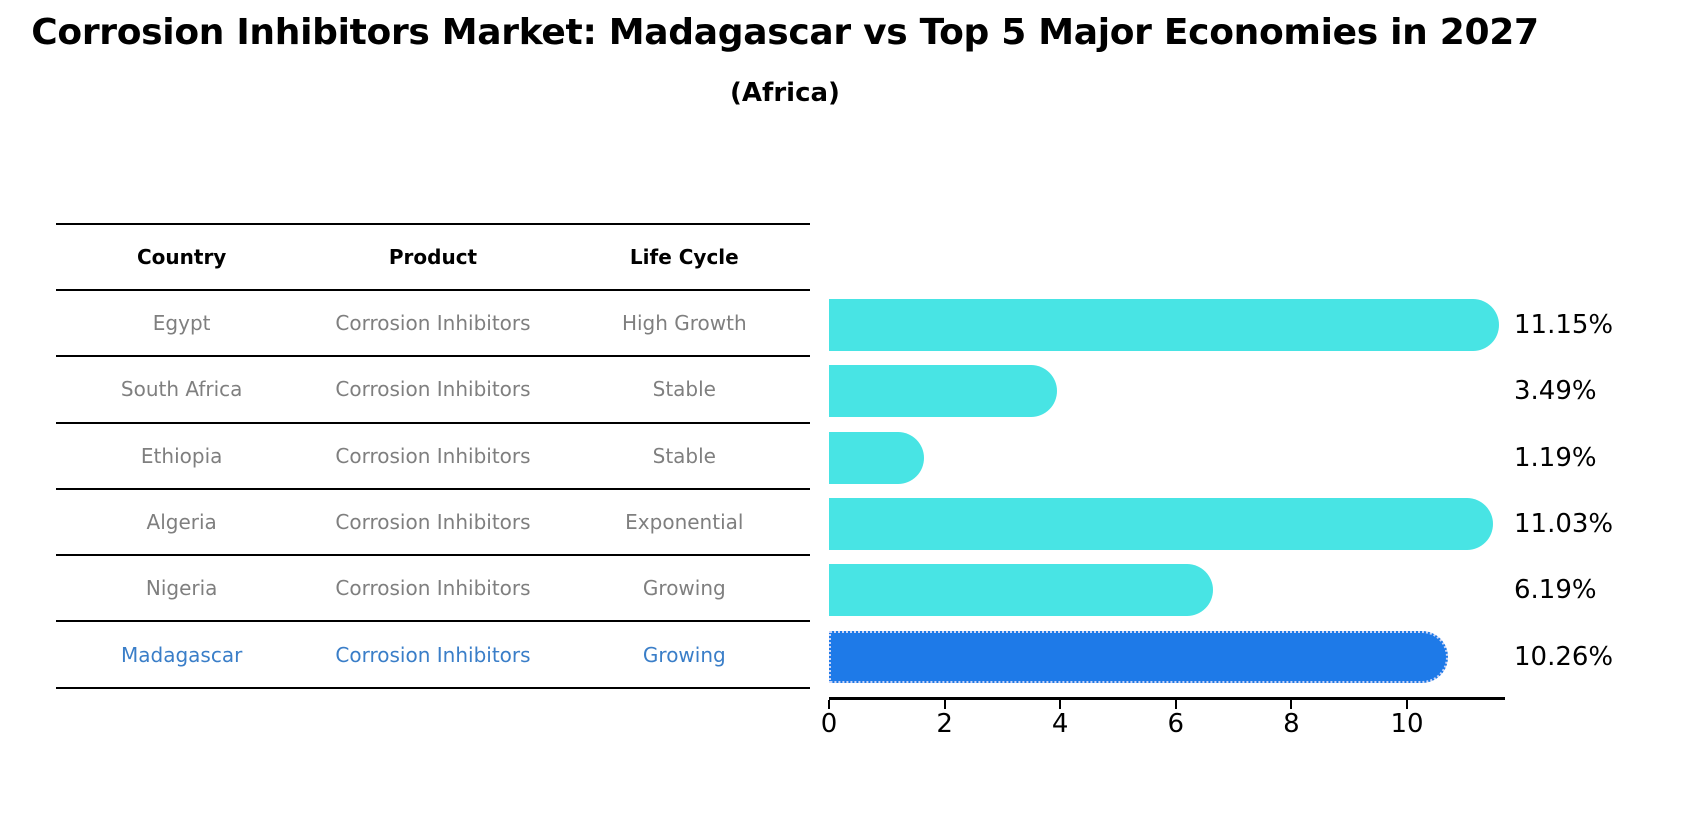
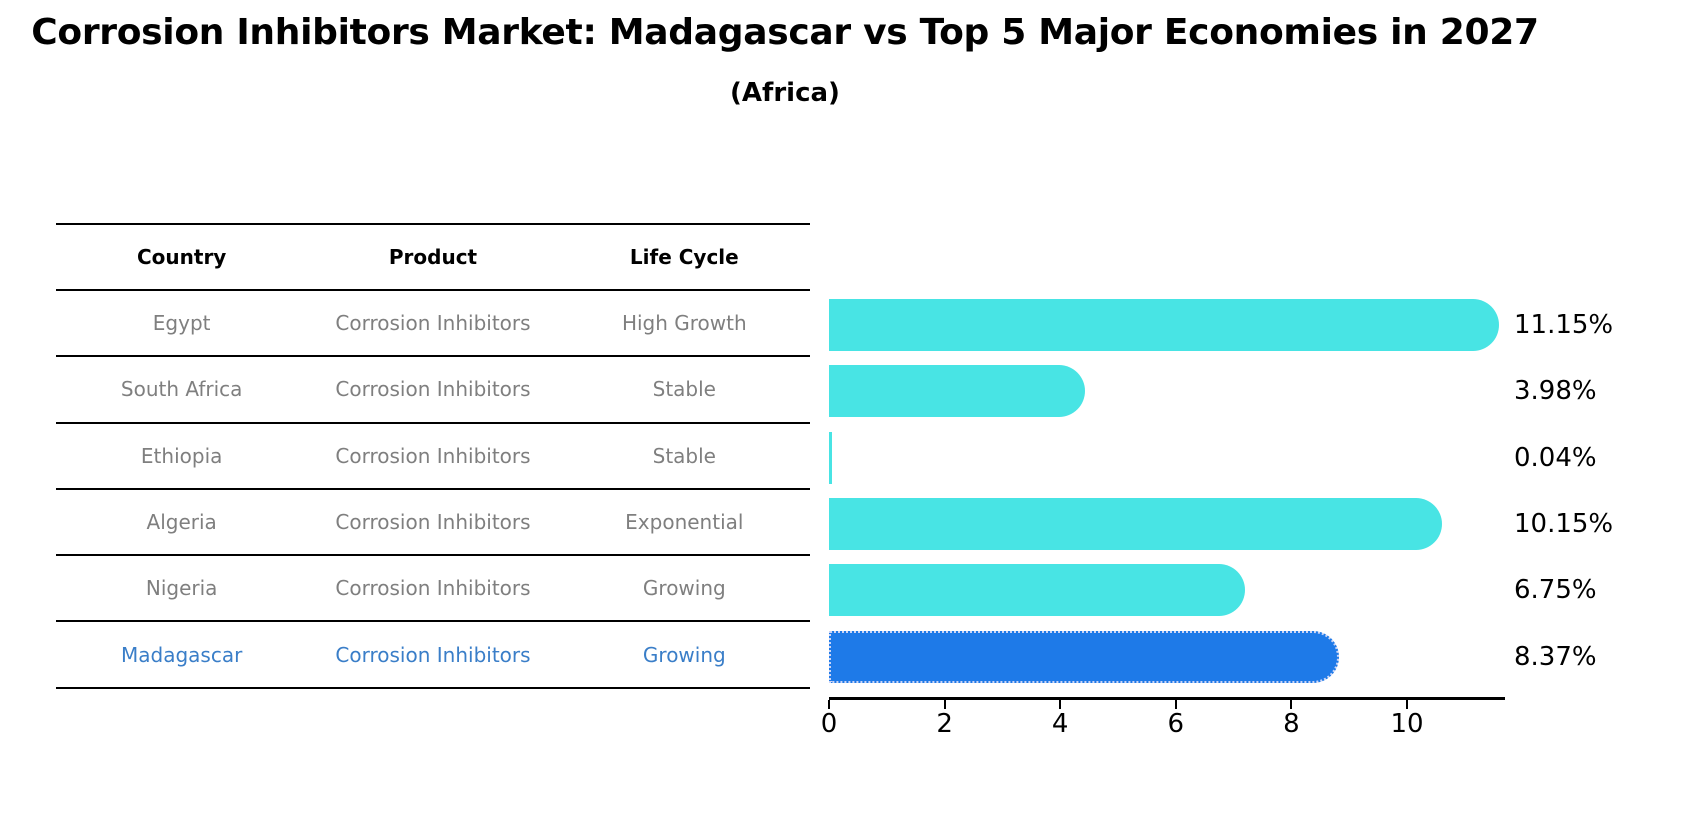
South Africa: 3.49% -> 3.98%
Ethiopia: 1.19% -> 0.04%
Algeria: 11.03% -> 10.15%
Nigeria: 6.19% -> 6.75%
Madagascar: 10.26% -> 8.37%
